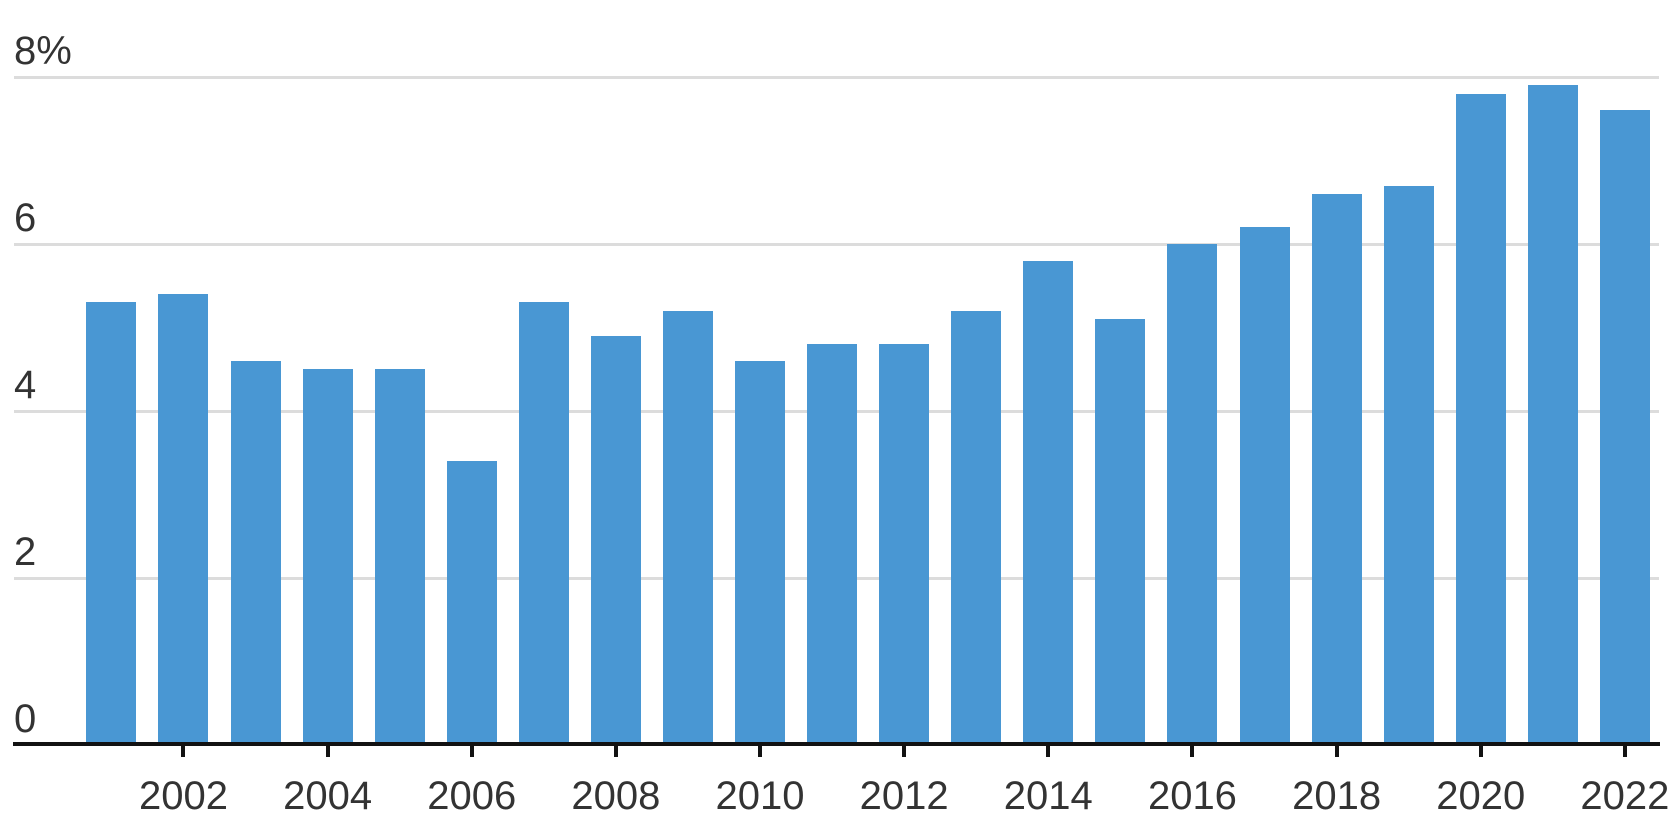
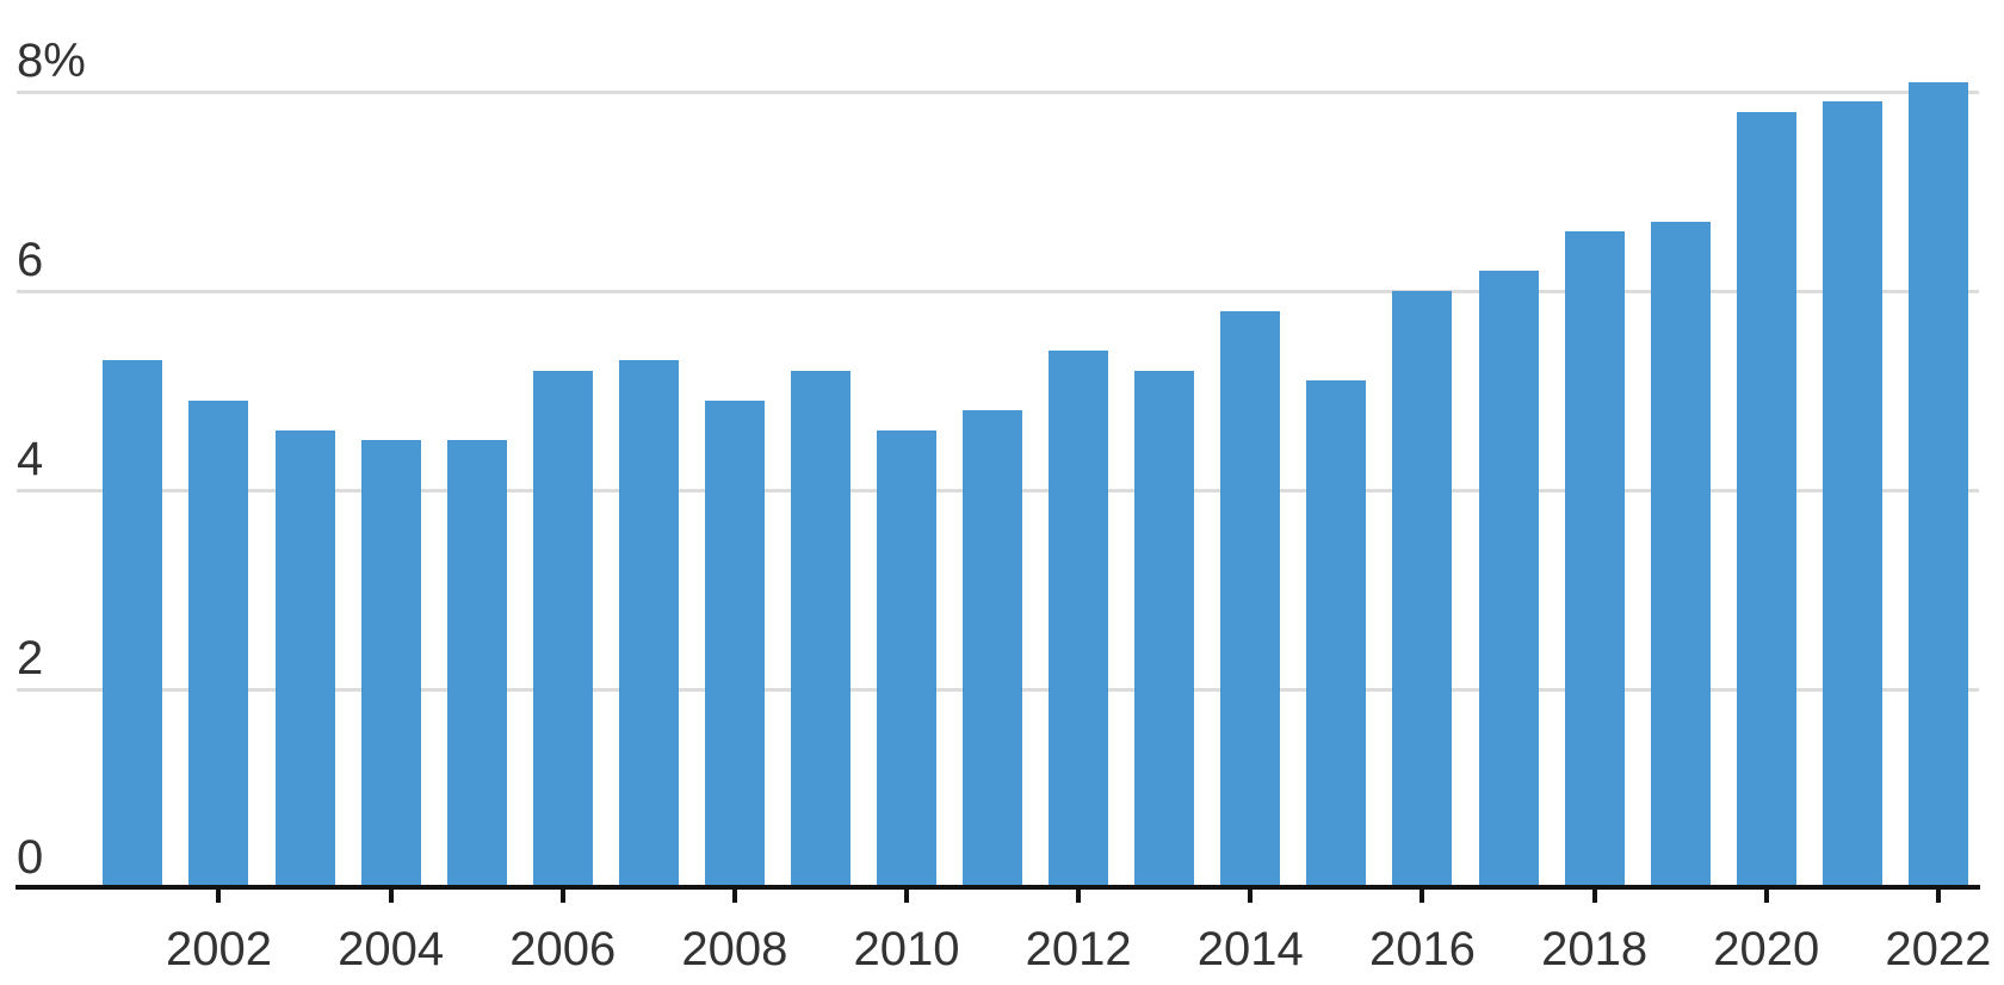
2002: 5.4% -> 4.9%
2006: 3.4% -> 5.2%
2012: 4.8% -> 5.4%
2022: 7.6% -> 8.1%
